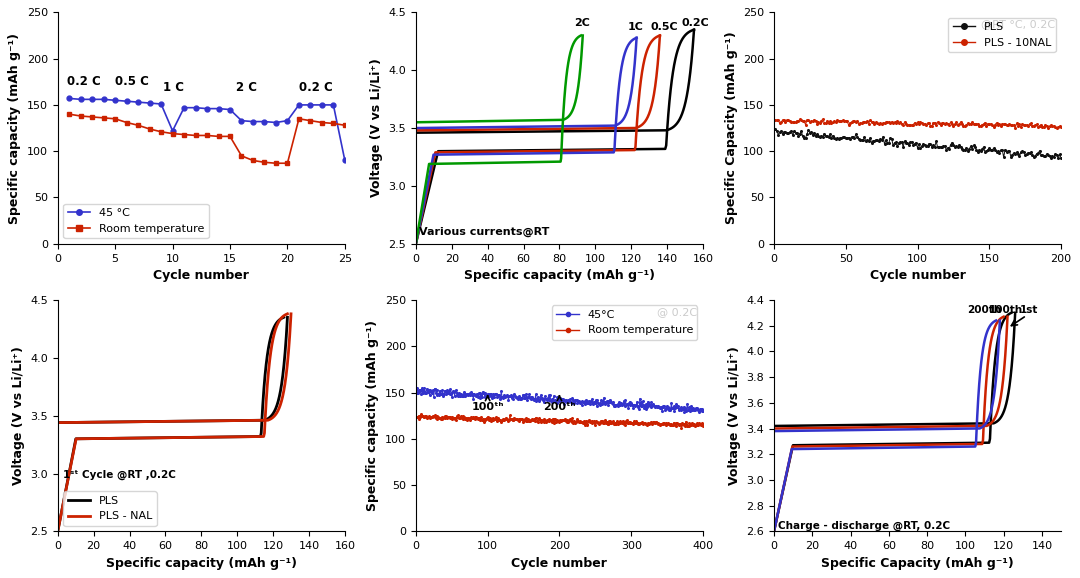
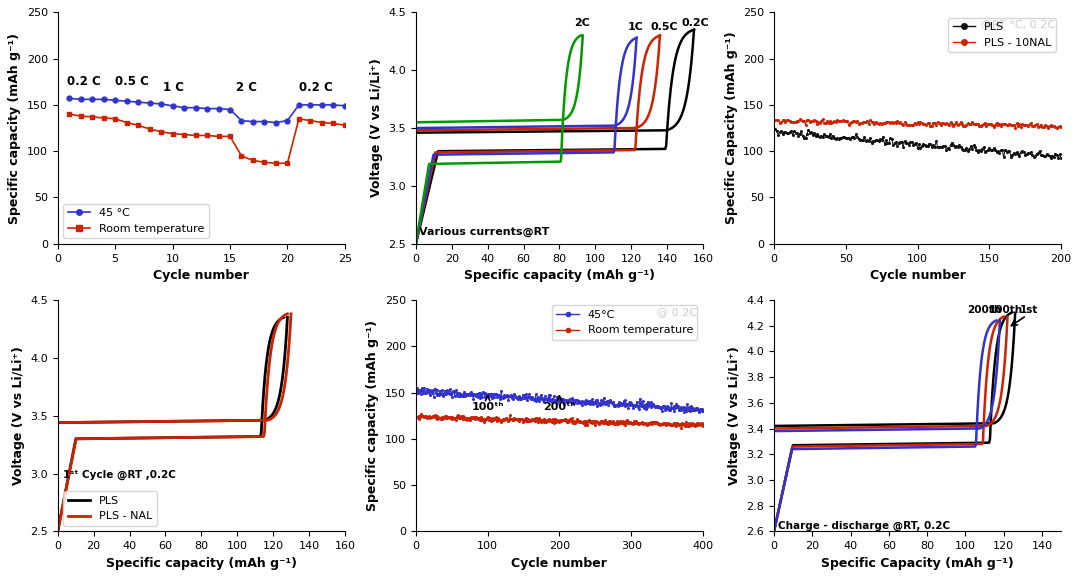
45 °C/10: 122 -> 149
45 °C/25: 90 -> 149
